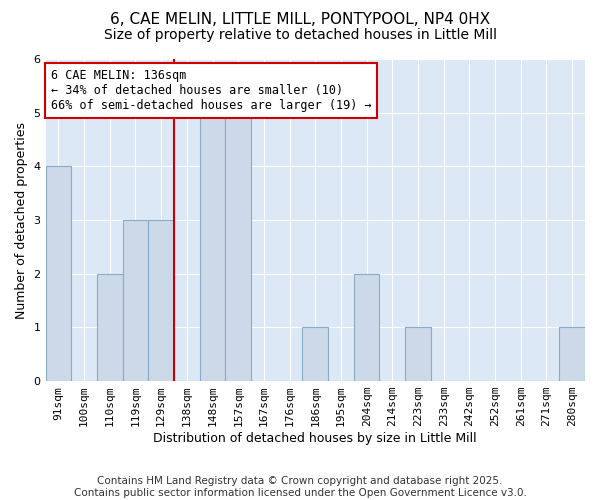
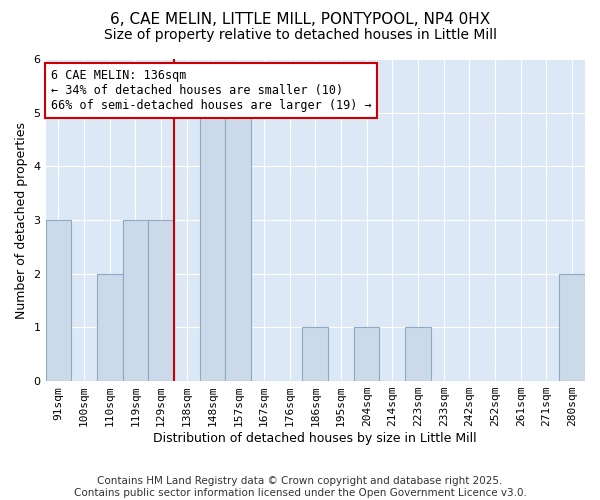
91sqm: 4 -> 3
204sqm: 2 -> 1
280sqm: 1 -> 2
